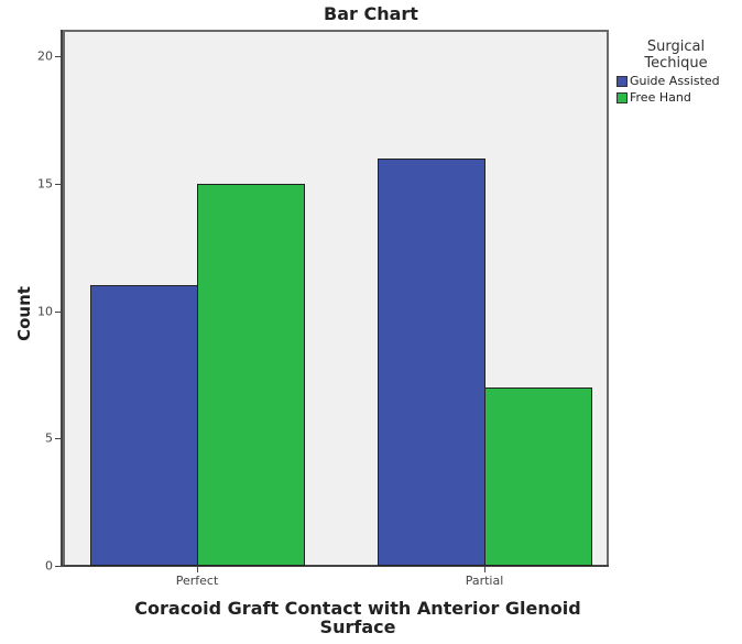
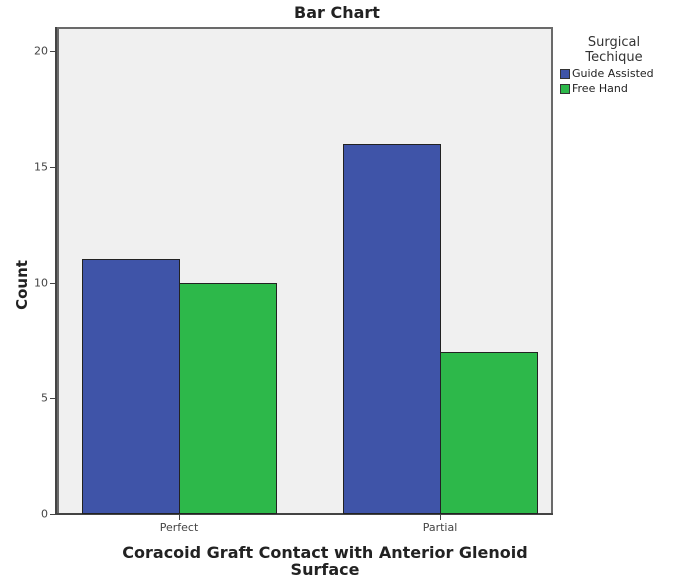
Free Hand/Perfect: 15 -> 10
